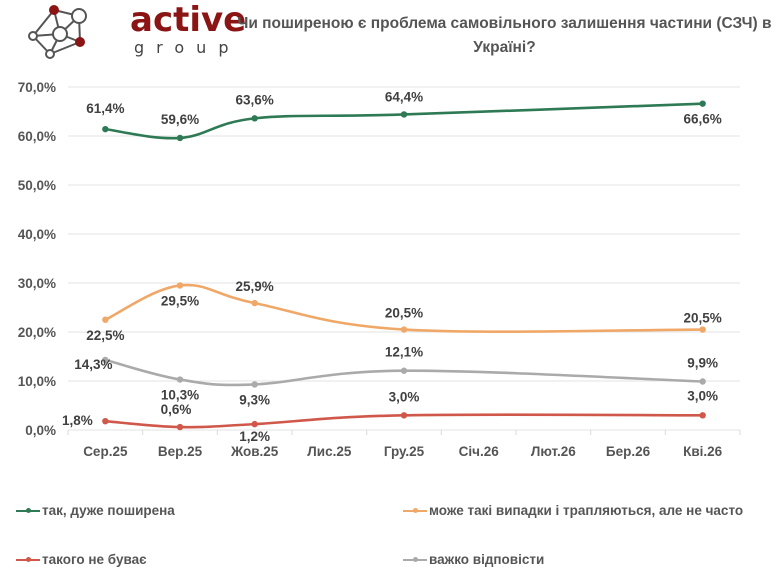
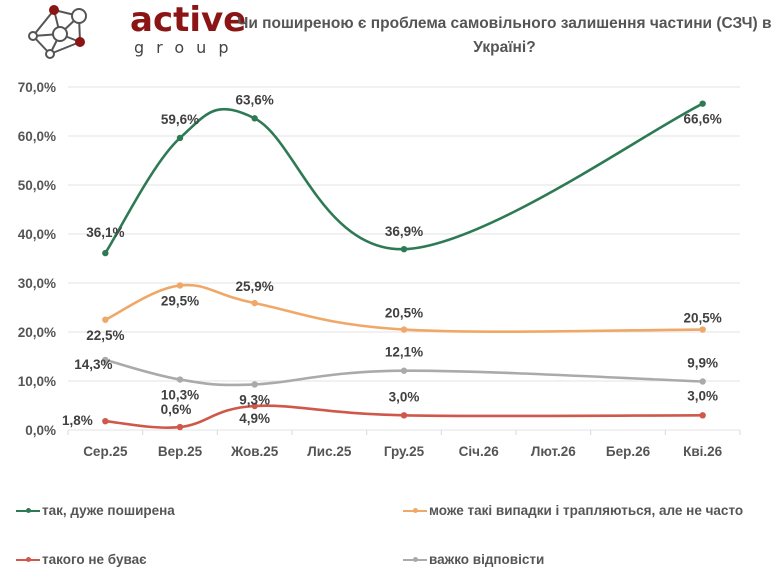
так, дуже поширена/Сер.25: 61,4% -> 36,1%
такого не буває/Жов.25: 1,2% -> 4,9%
так, дуже поширена/Гру.25: 64,4% -> 36,9%
